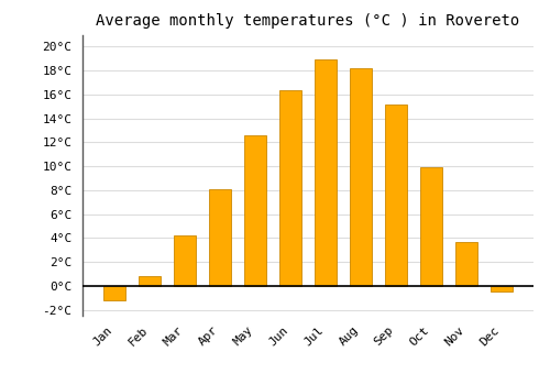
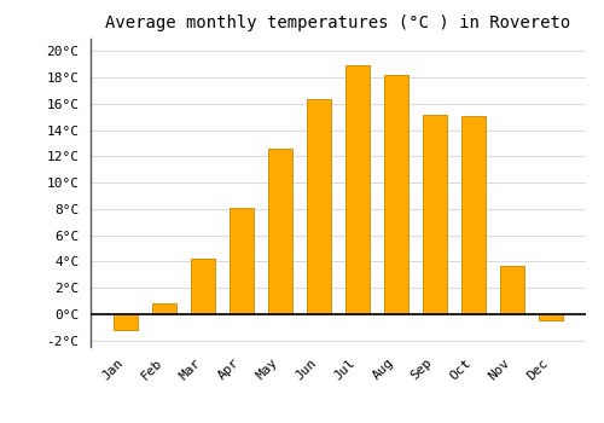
Oct: 9.9°C -> 15.1°C
